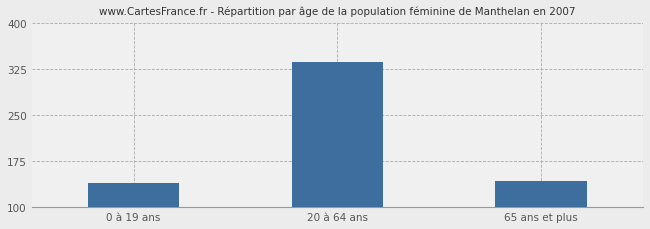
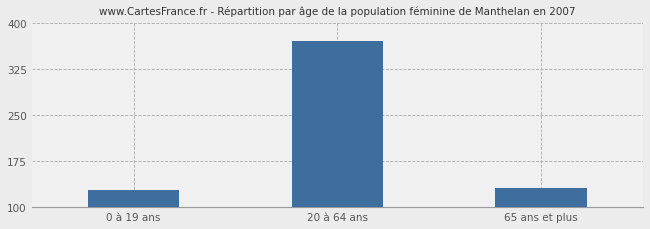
0 à 19 ans: 140 -> 128
20 à 64 ans: 337 -> 370
65 ans et plus: 142 -> 132
